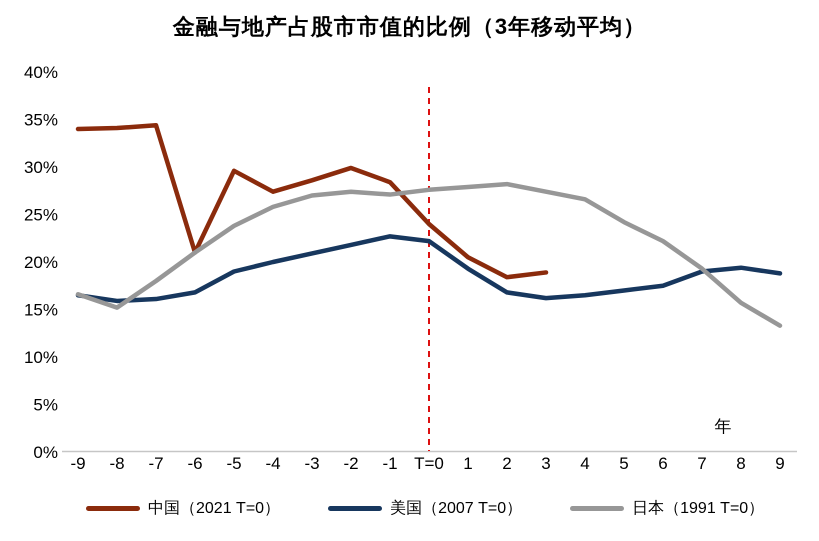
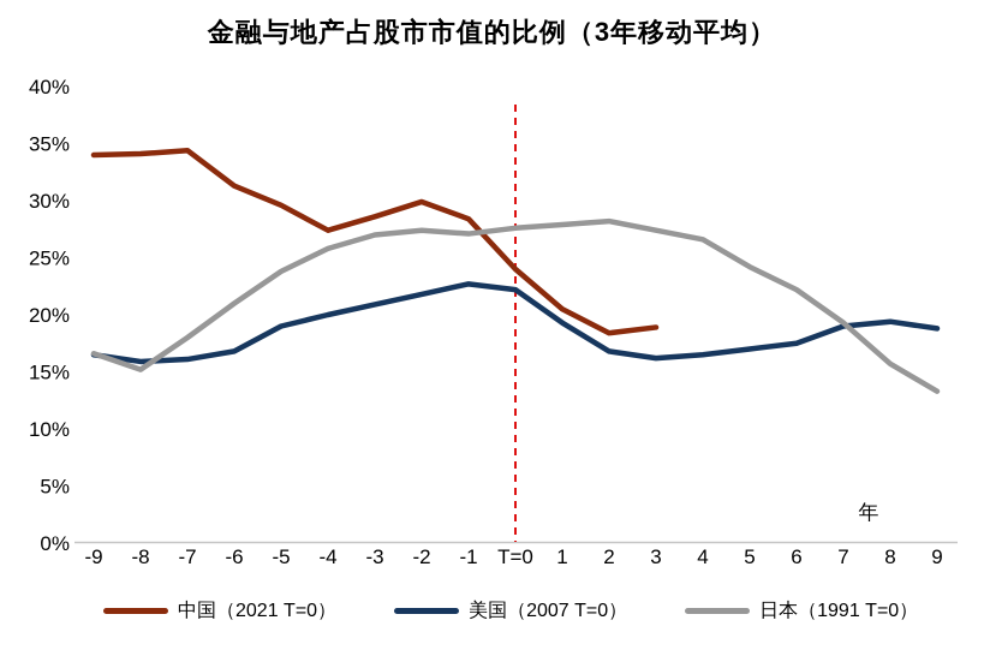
中国（2021 T=0）/-6: 21% -> 31%
